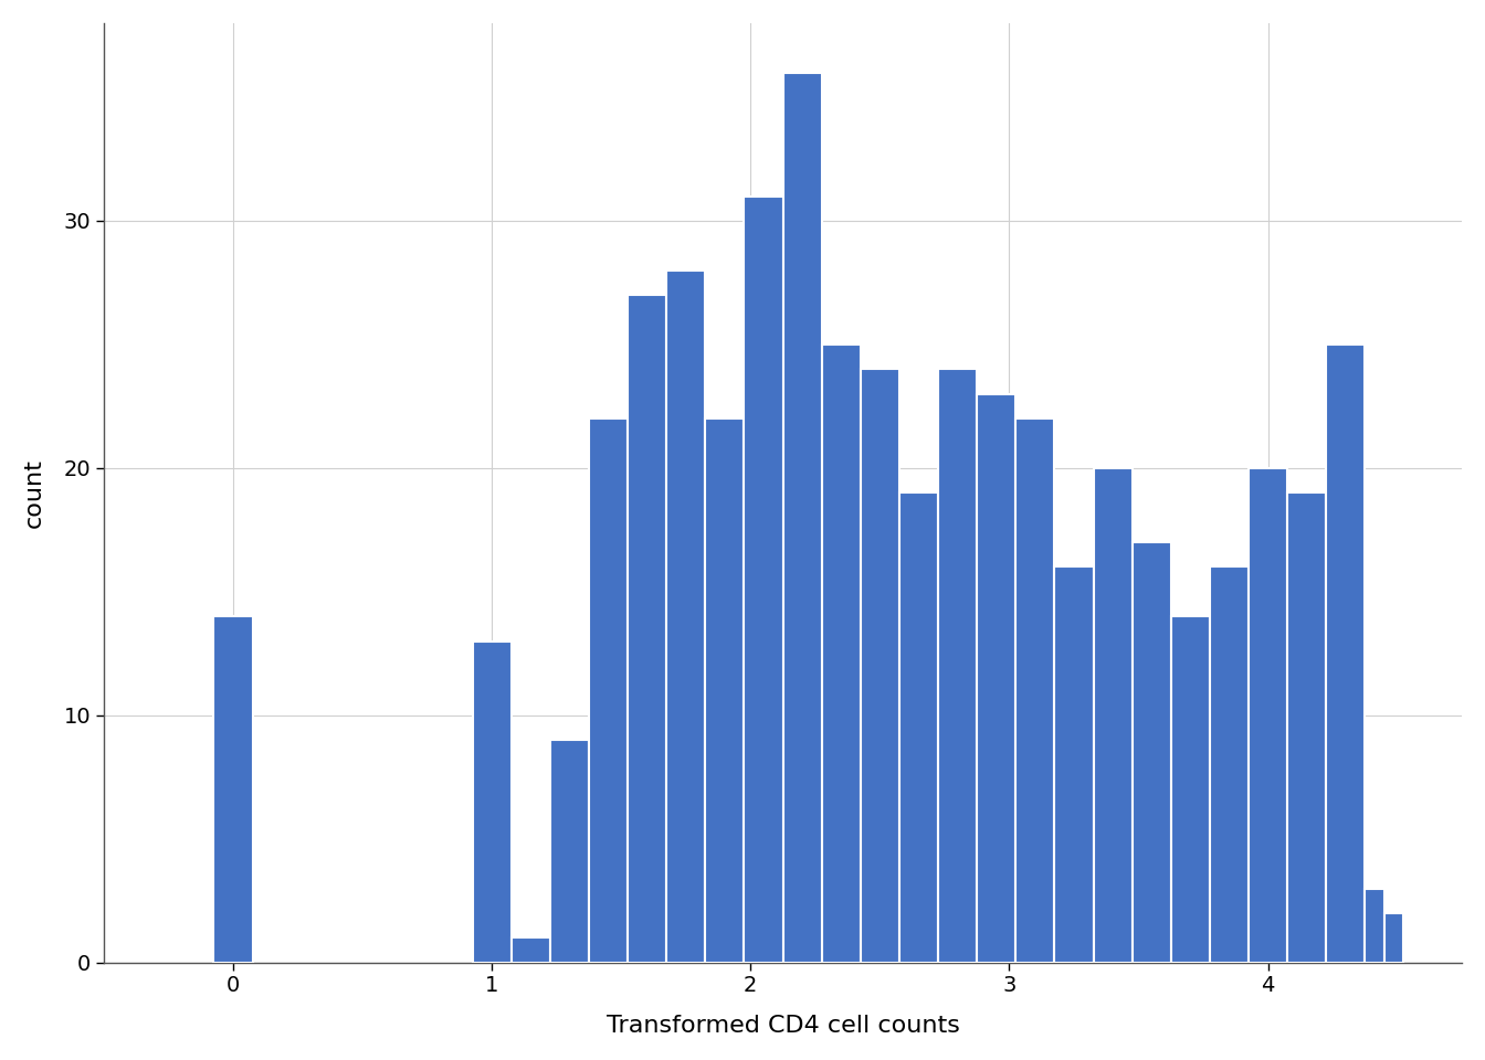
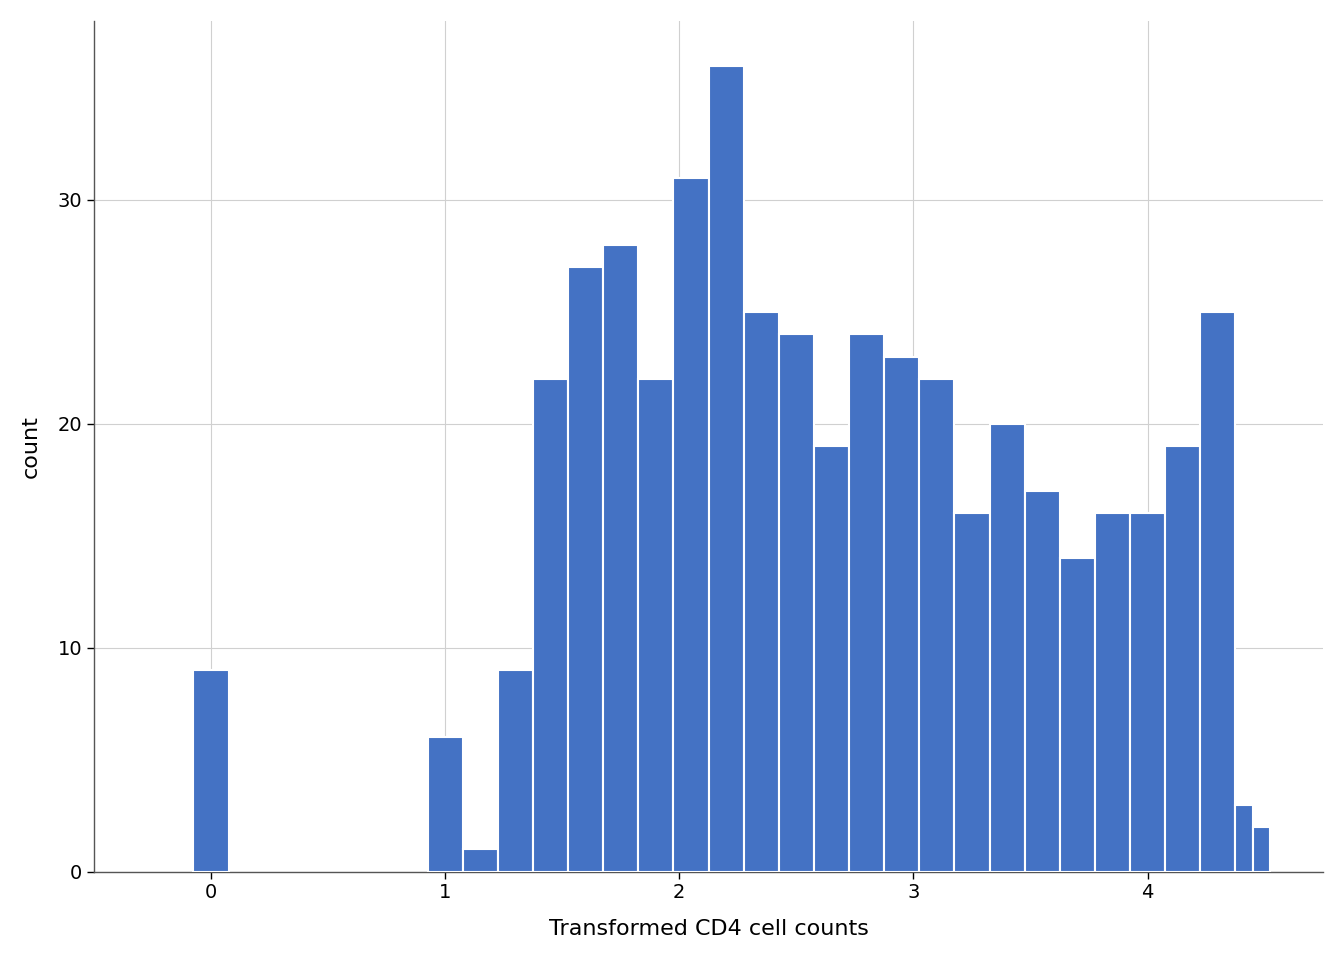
0: 14 -> 9
1: 13 -> 6
4: 20 -> 16
